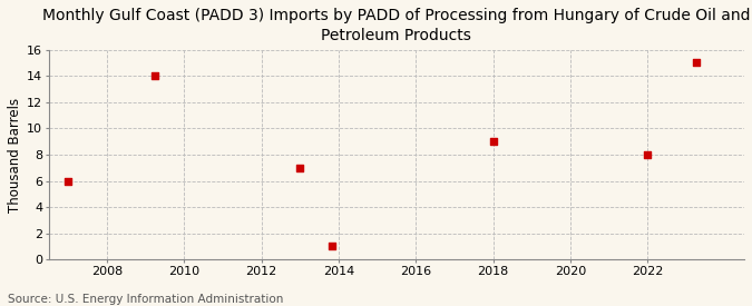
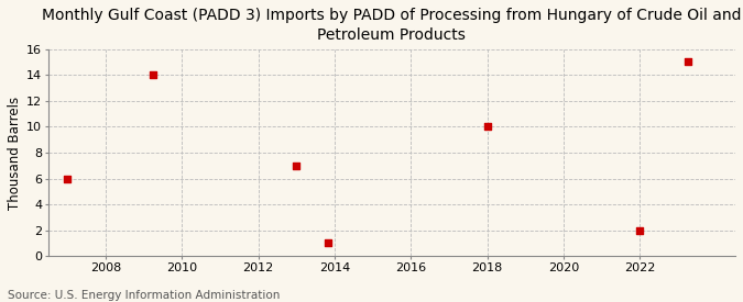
2018: 9 -> 10
2022: 8 -> 2
